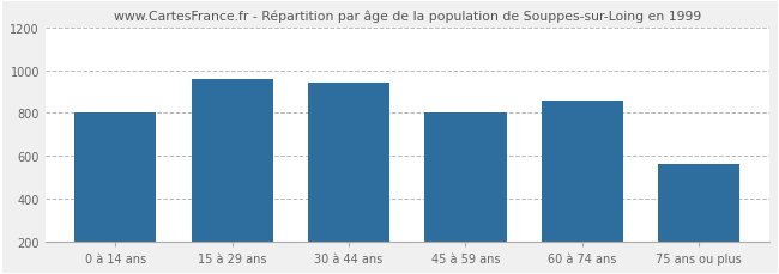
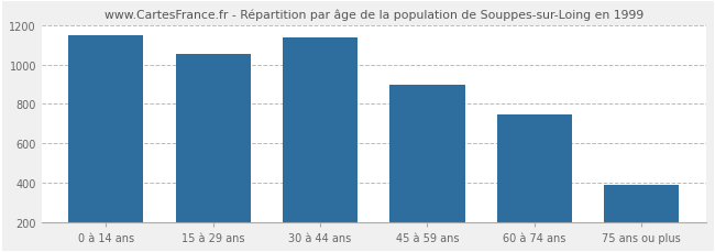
0 à 14 ans: 800 -> 1150
15 à 29 ans: 960 -> 1050
30 à 44 ans: 940 -> 1140
45 à 59 ans: 800 -> 900
60 à 74 ans: 860 -> 740
75 ans ou plus: 560 -> 390
